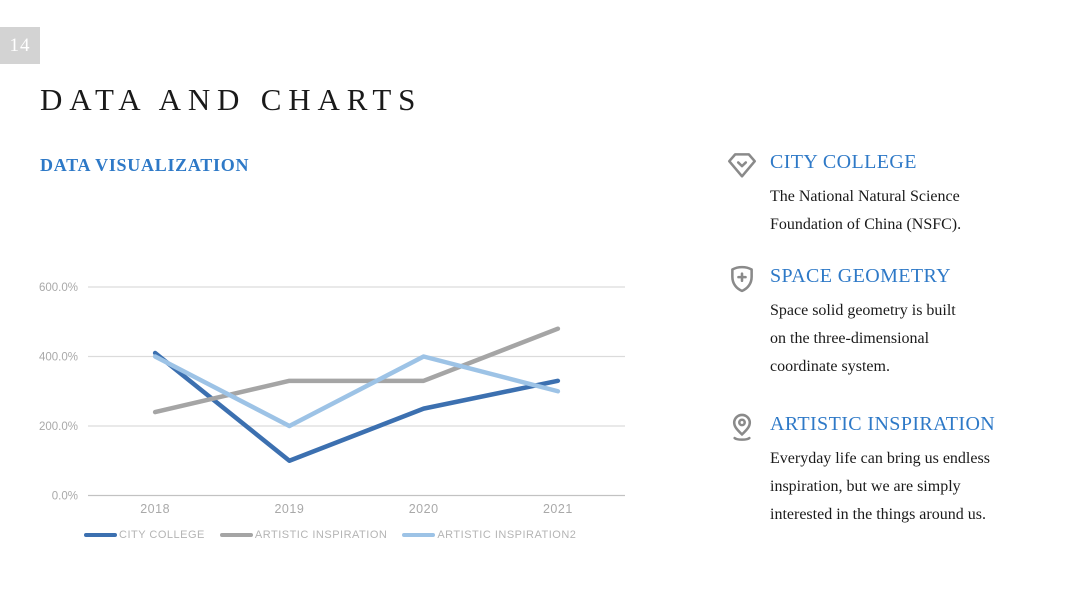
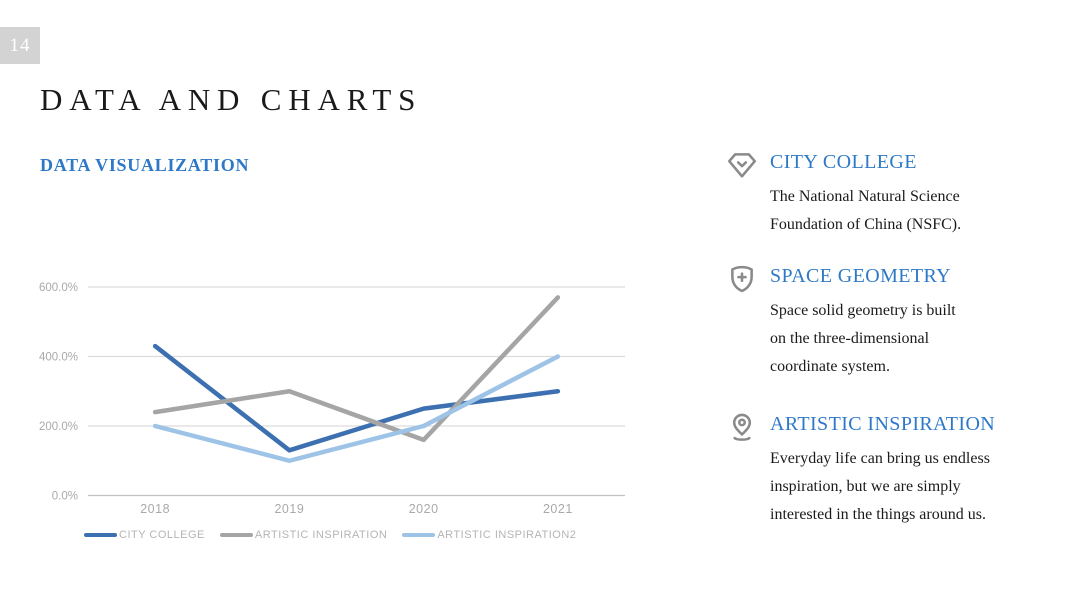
CITY COLLEGE/2018: 410% -> 430%
ARTISTIC INSPIRATION2/2018: 400% -> 200%
CITY COLLEGE/2019: 100% -> 130%
ARTISTIC INSPIRATION/2019: 330% -> 300%
ARTISTIC INSPIRATION2/2019: 200% -> 100%
ARTISTIC INSPIRATION/2020: 330% -> 160%
ARTISTIC INSPIRATION2/2020: 400% -> 200%
CITY COLLEGE/2021: 330% -> 300%
ARTISTIC INSPIRATION/2021: 480% -> 570%
ARTISTIC INSPIRATION2/2021: 300% -> 400%
